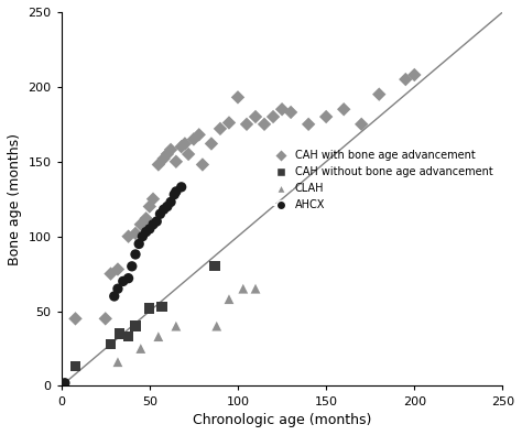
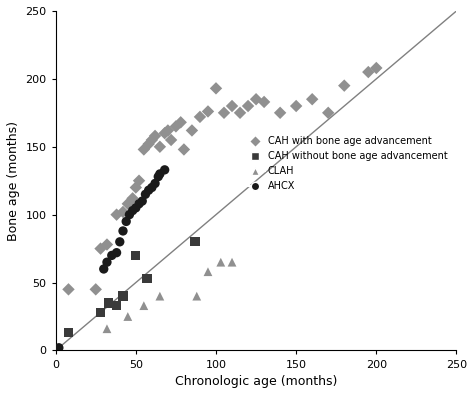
CAH without bone age advancement/50: 52 -> 70
